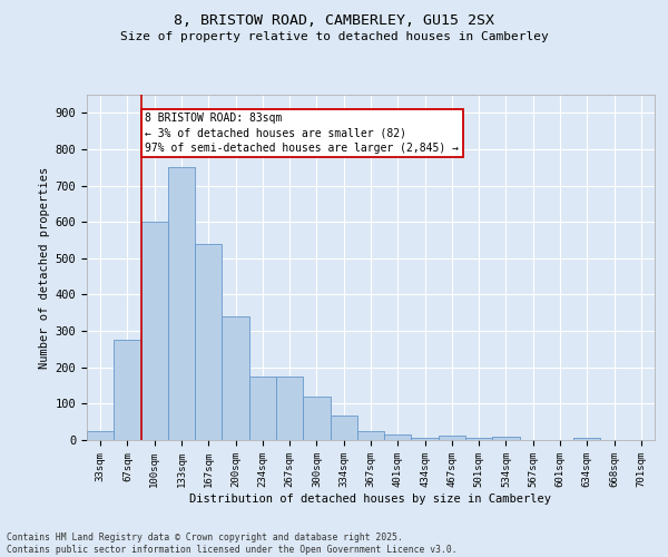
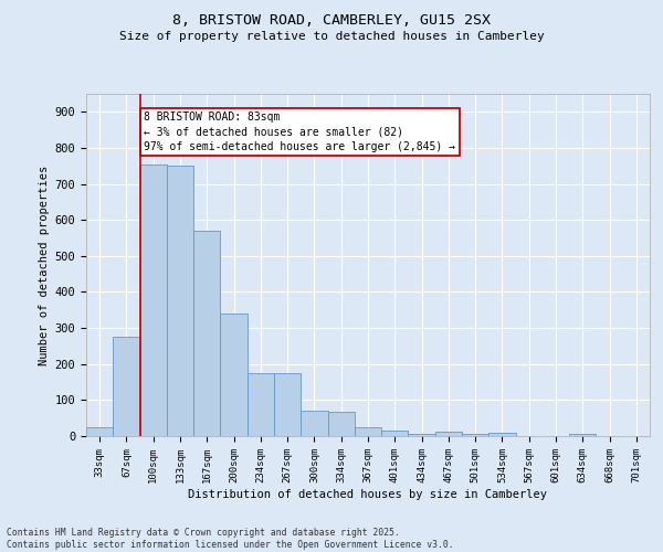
100sqm: 600 -> 755
167sqm: 540 -> 570
300sqm: 120 -> 70
